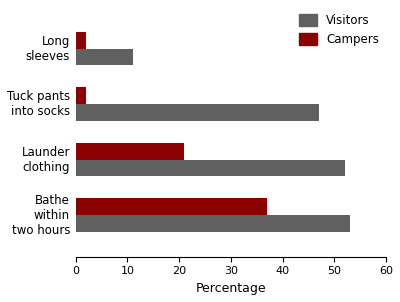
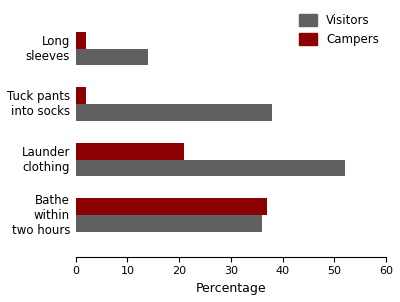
Visitors/Long sleeves: 11 -> 14
Visitors/Tuck pants into socks: 47 -> 38
Visitors/Bathe within two hours: 53 -> 36
